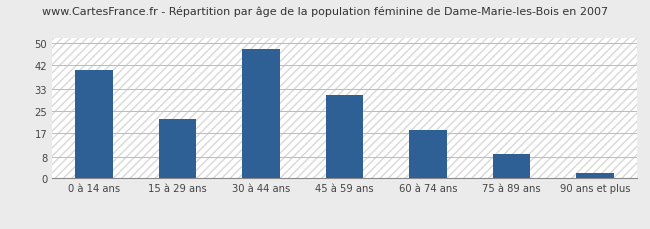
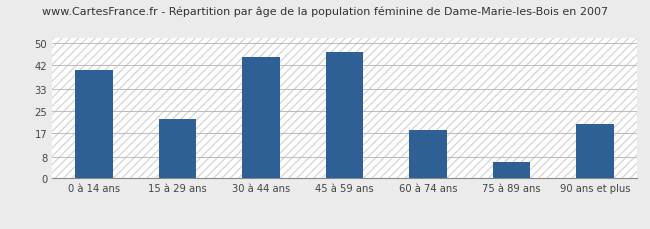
30 à 44 ans: 48 -> 45
45 à 59 ans: 31 -> 47
75 à 89 ans: 9 -> 6
90 ans et plus: 2 -> 20
